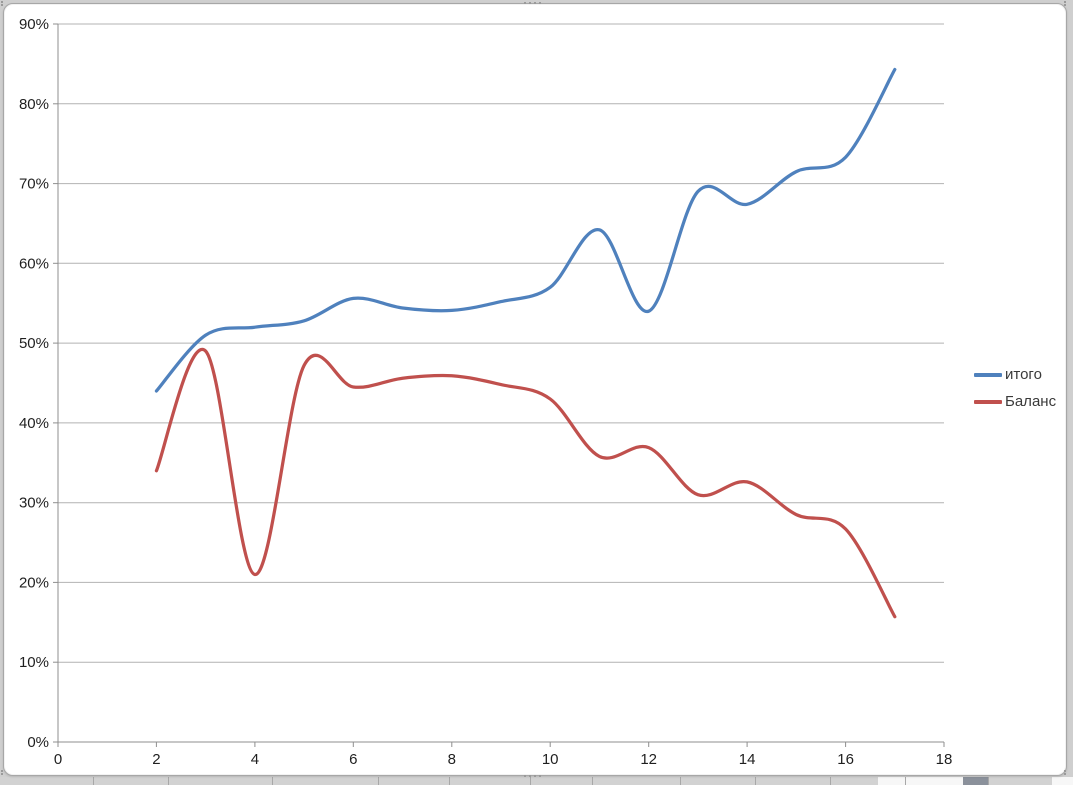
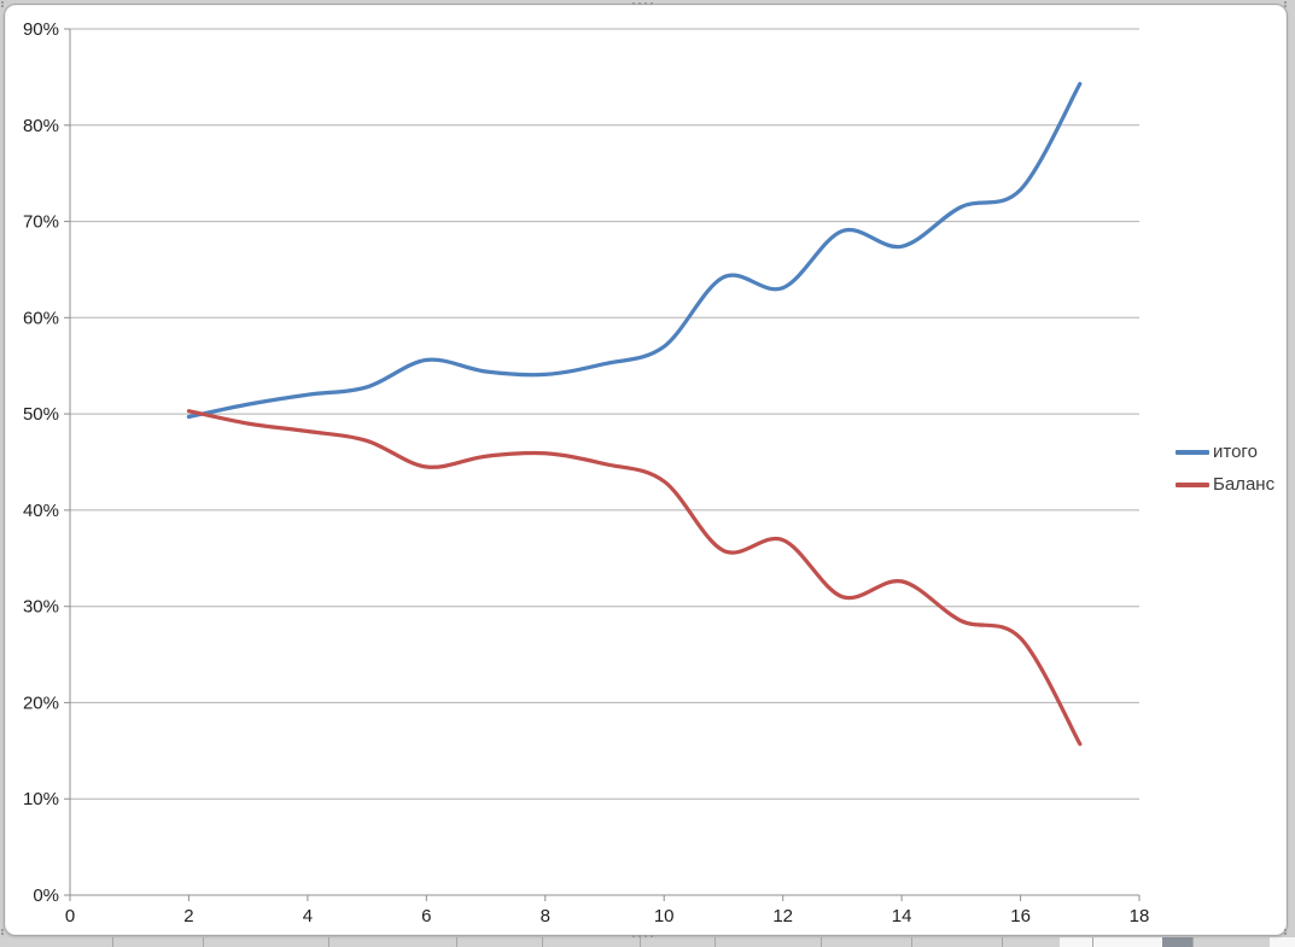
итого/2: 44% -> 50%
Баланс/2: 34% -> 50%
Баланс/4: 21% -> 48%
итого/12: 54% -> 63%
